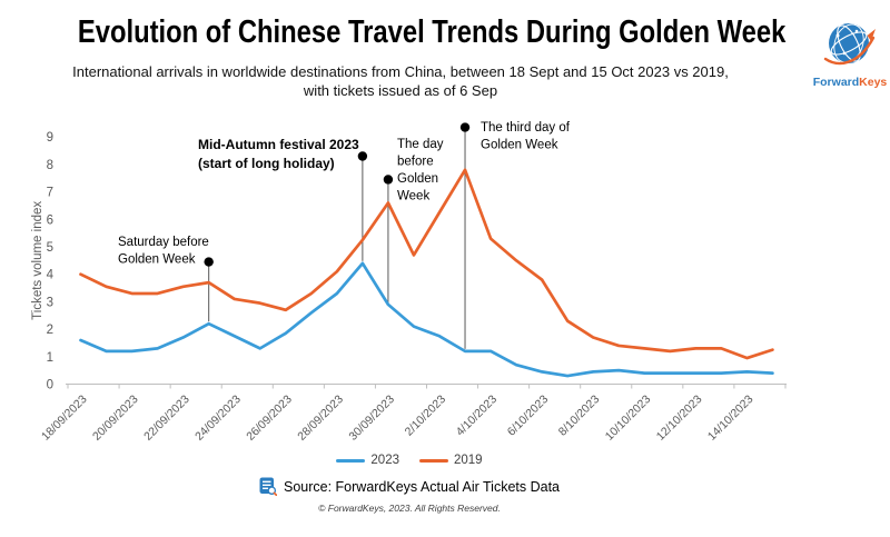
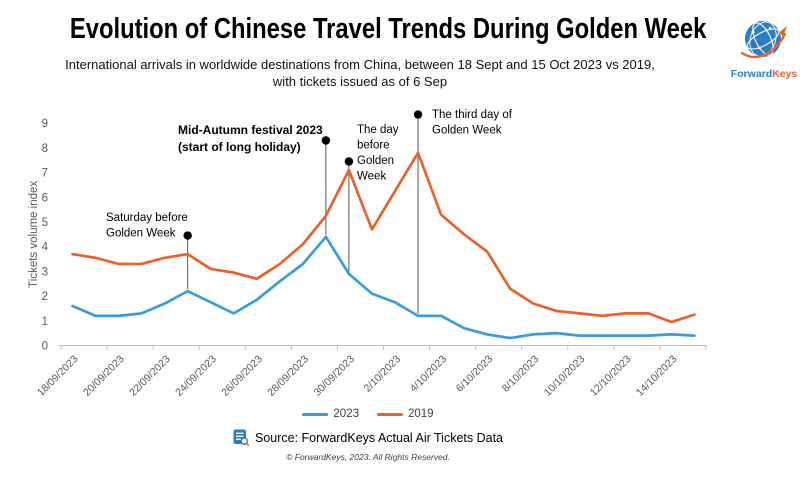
2019/18/09/2023: 4.0 -> 3.7
2019/30/09/2023: 6.6 -> 7.1
